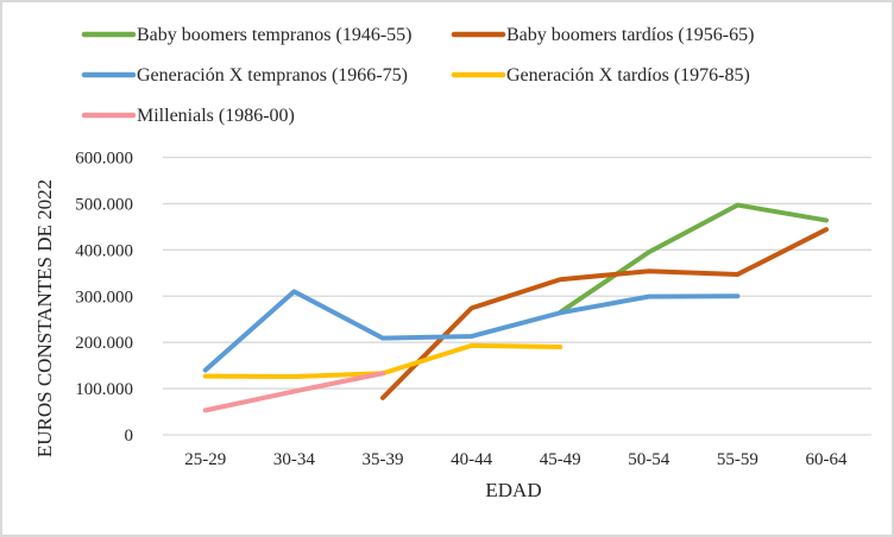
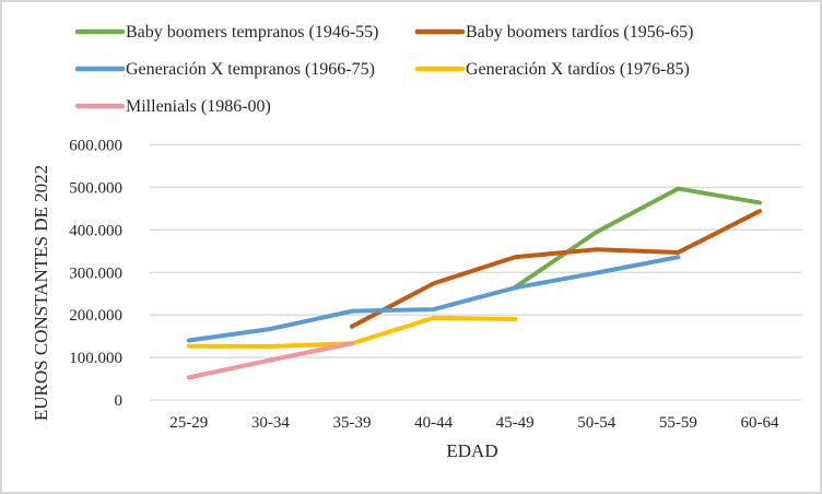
Generación X tempranos (1966-75)/30-34: 310000 -> 170000
Baby boomers tardíos (1956-65)/35-39: 80000 -> 170000
Generación X tempranos (1966-75)/55-59: 300000 -> 340000
